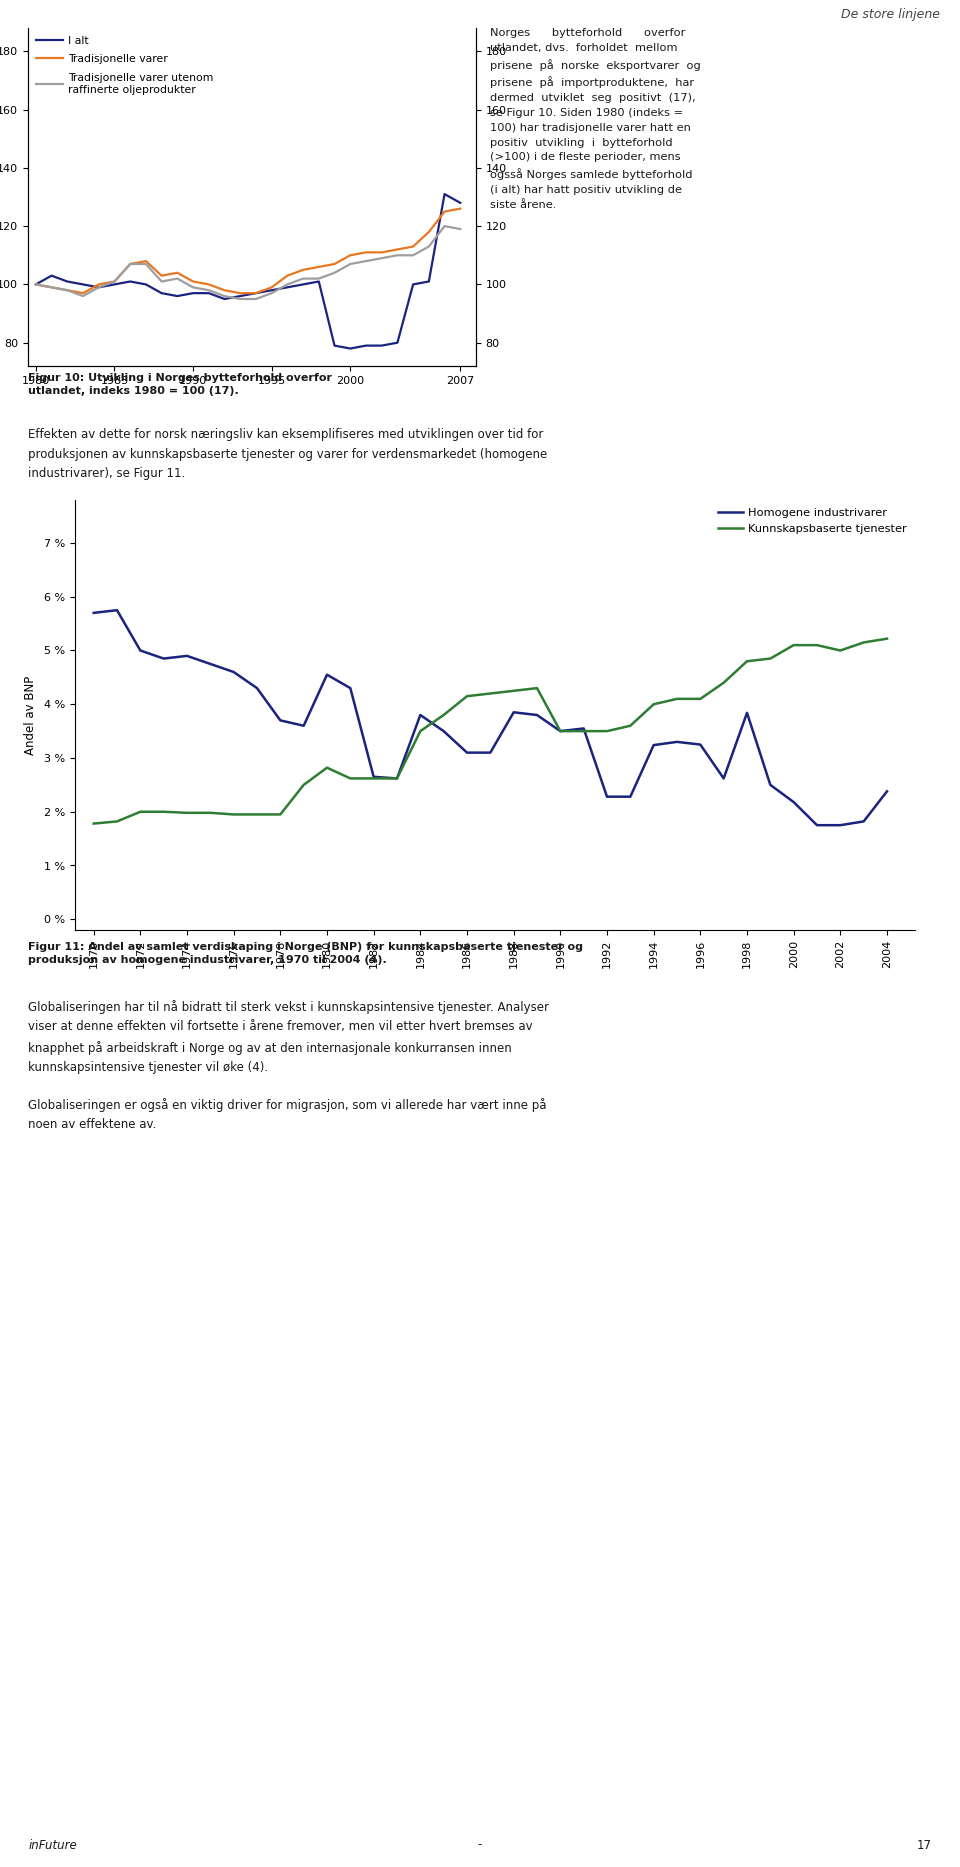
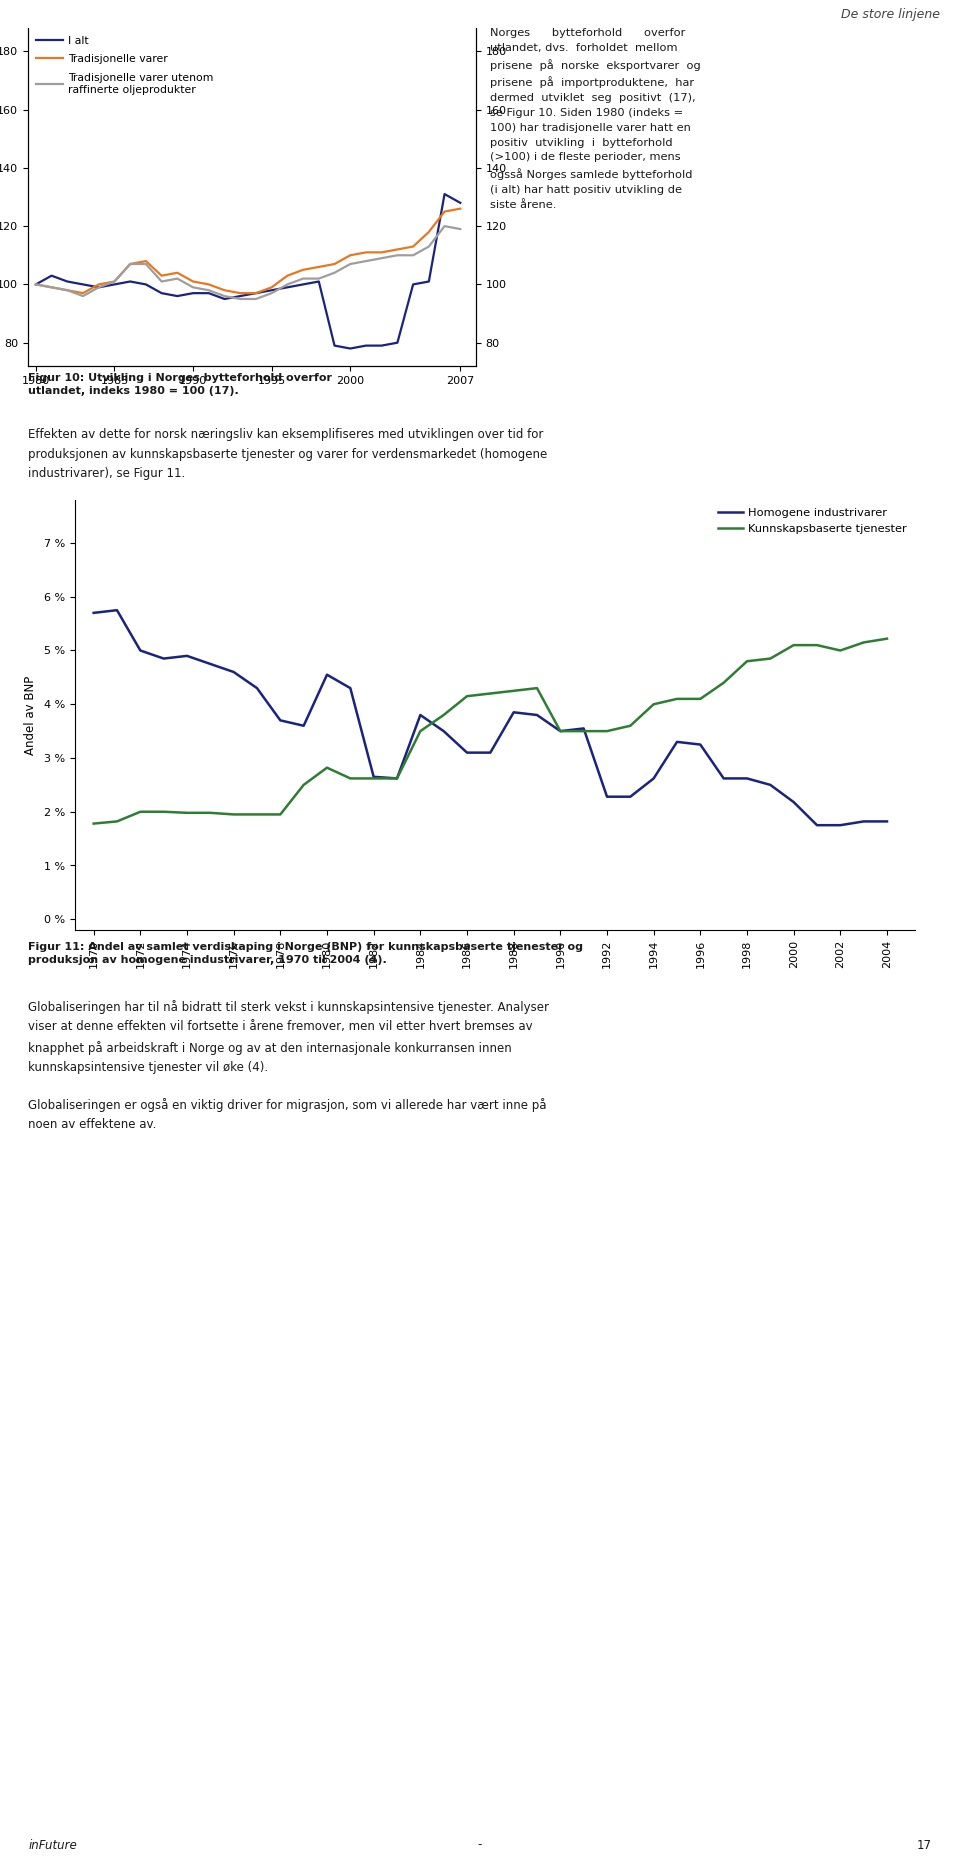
Homogene industrivarer/1994: 3.24 % -> 2.62 %
Homogene industrivarer/1998: 3.84 % -> 2.62 %
Homogene industrivarer/2004: 2.38 % -> 1.82 %
